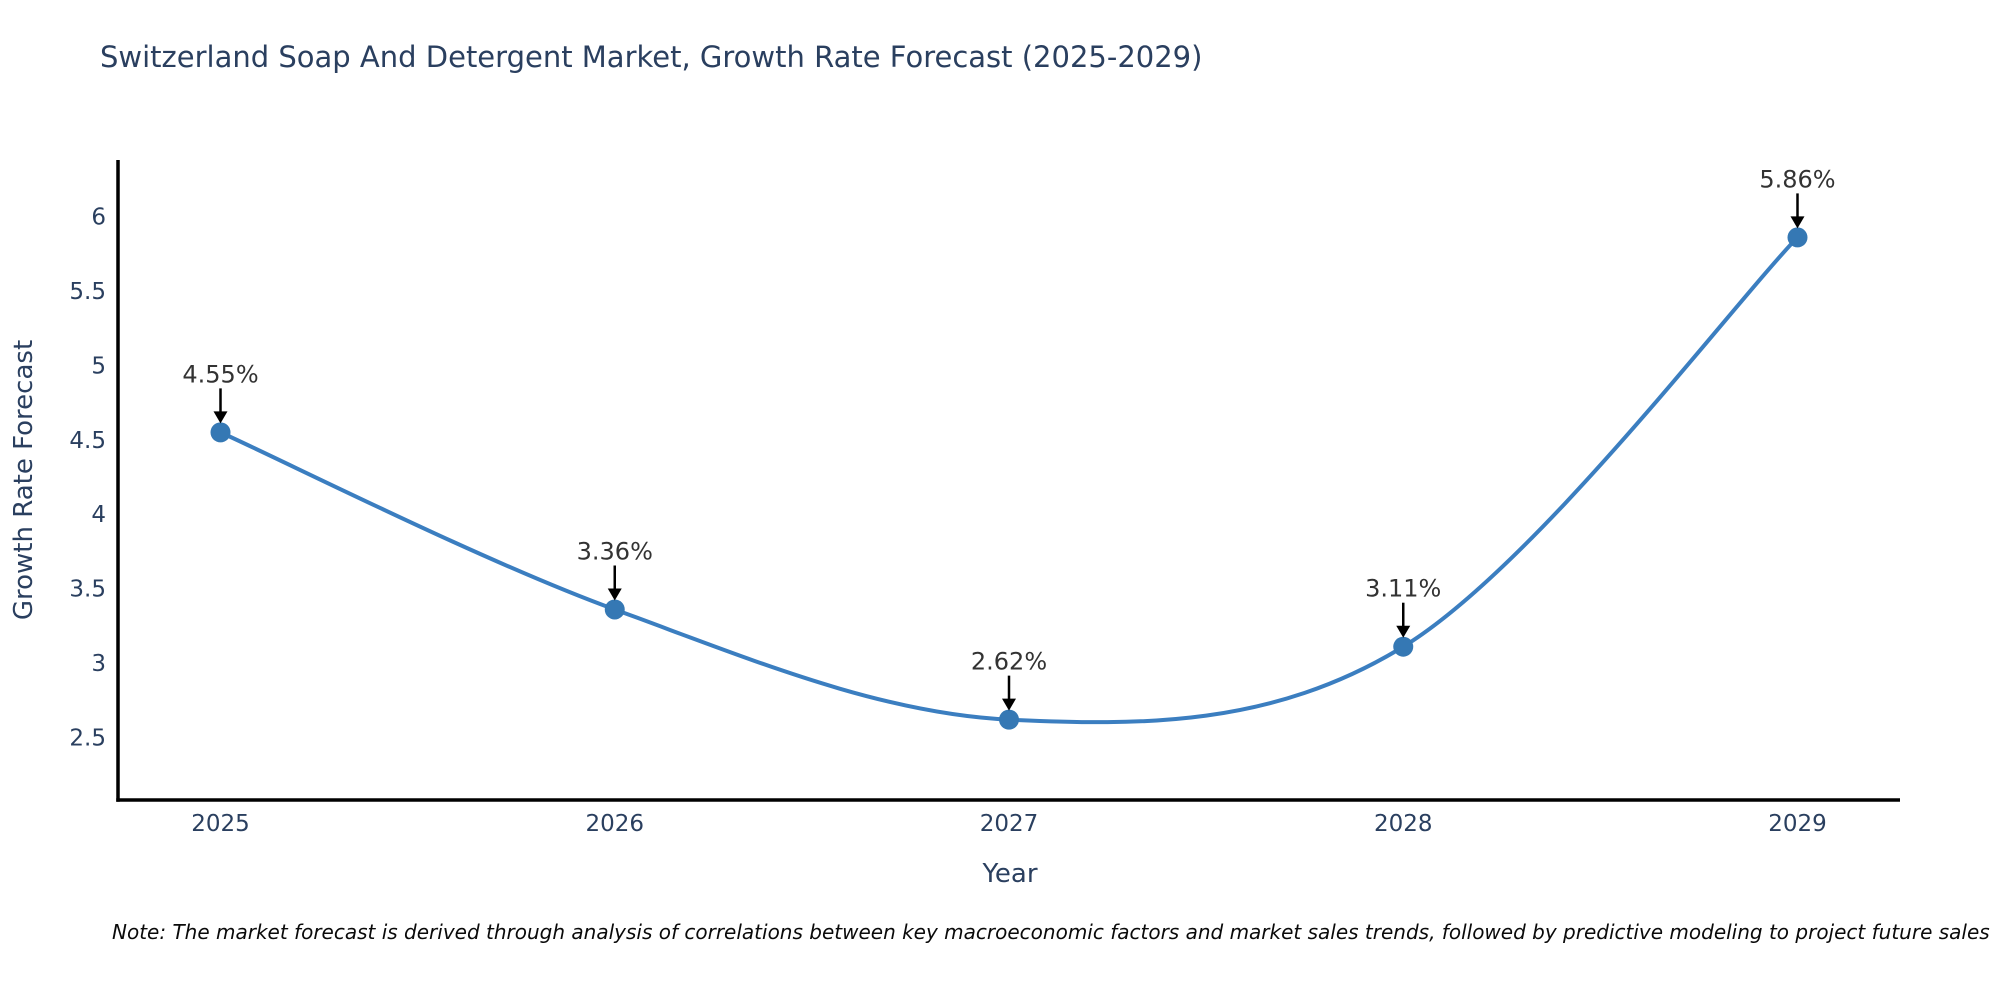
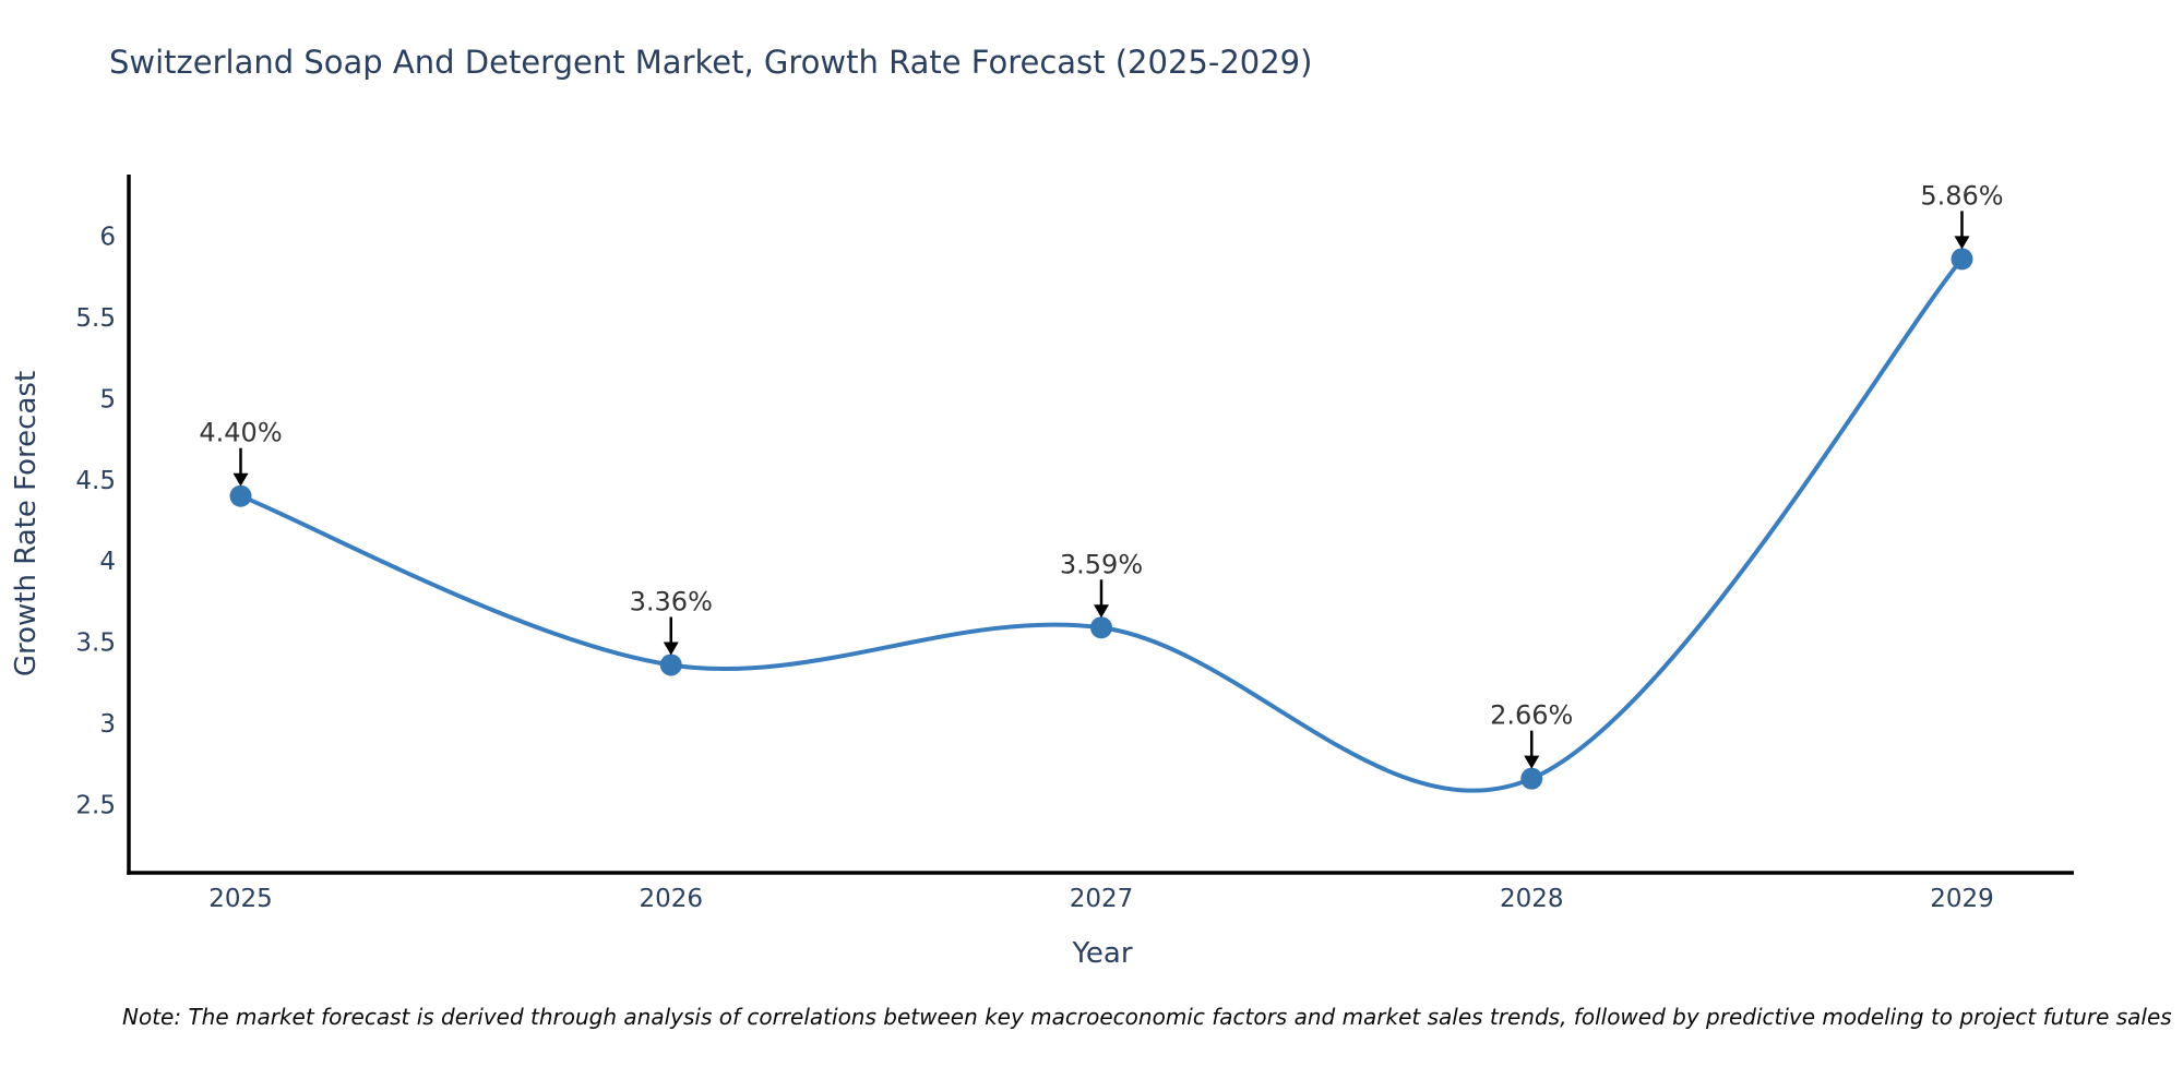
2025: 4.55% -> 4.40%
2027: 2.62% -> 3.59%
2028: 3.11% -> 2.66%
